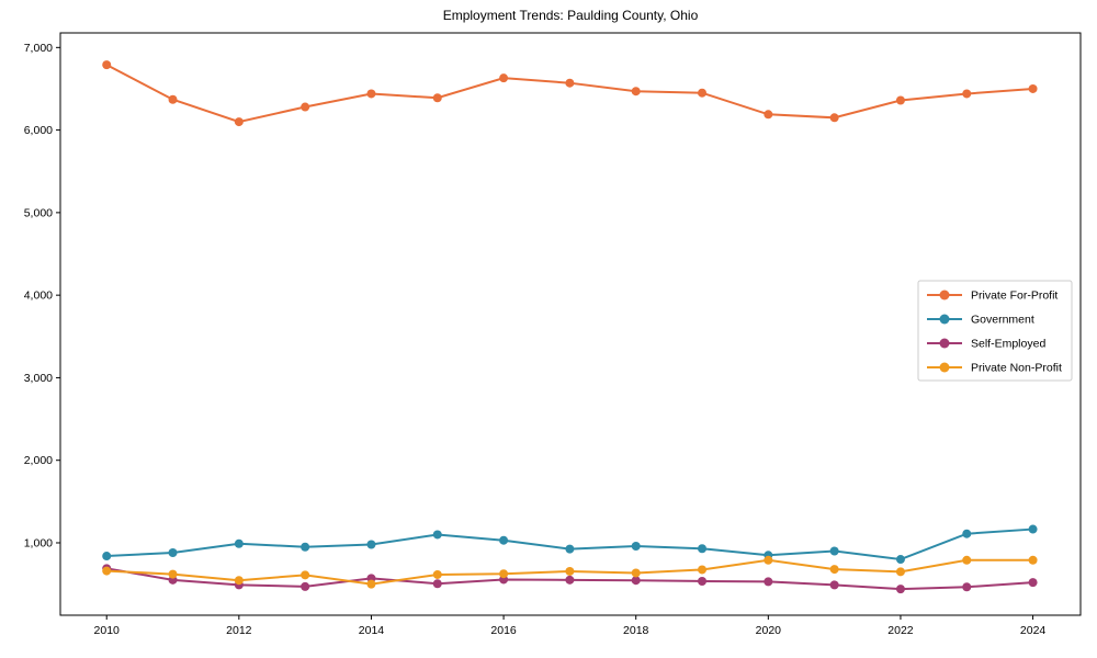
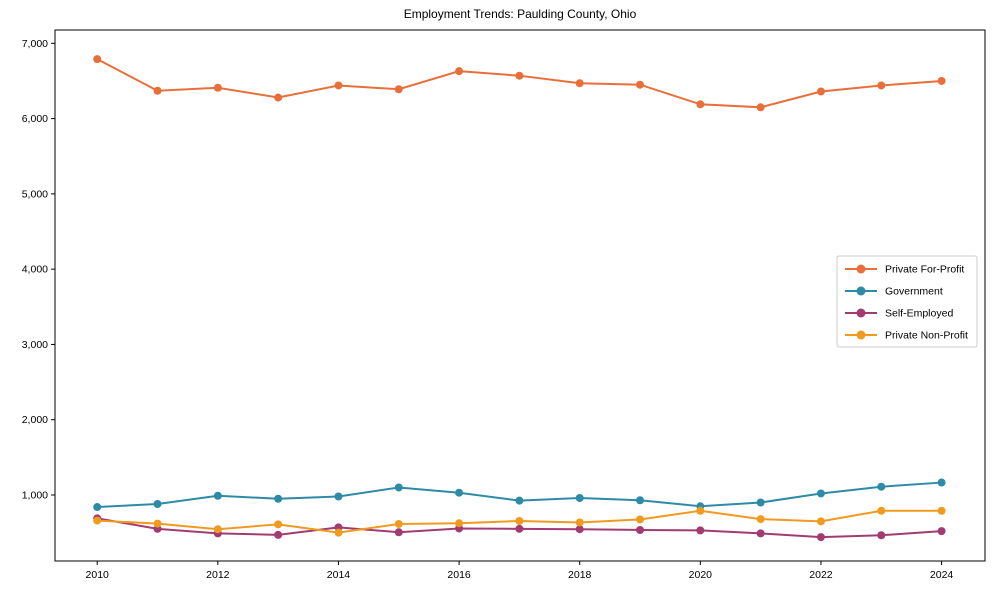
Private For-Profit/2012: 6100 -> 6400
Government/2022: 800 -> 1000
